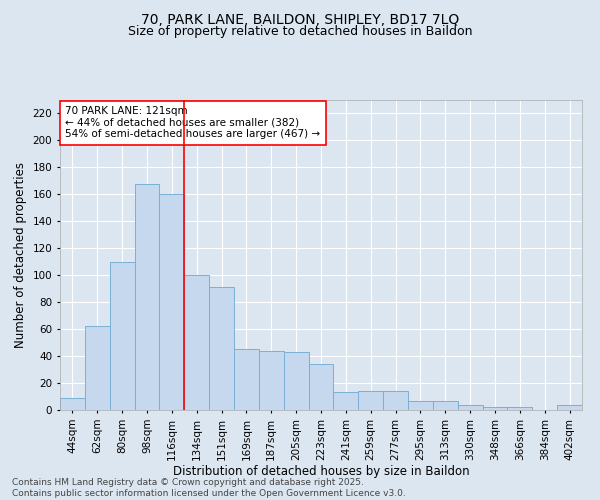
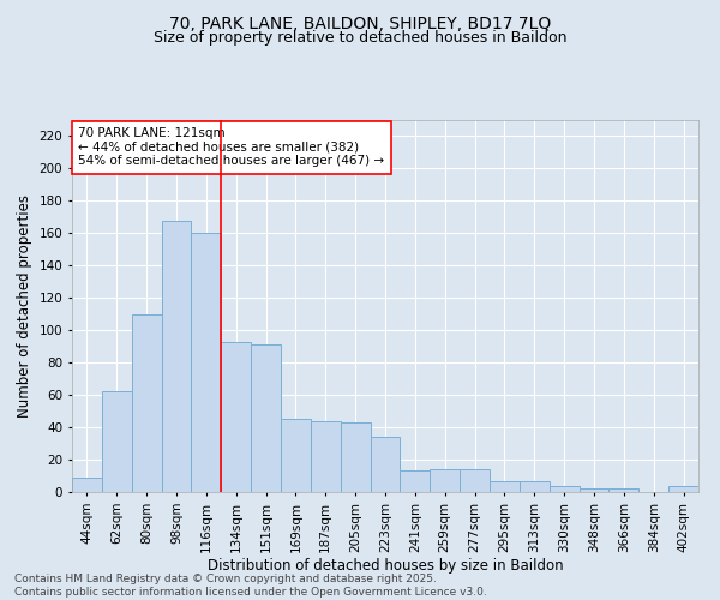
134sqm: 100 -> 93
